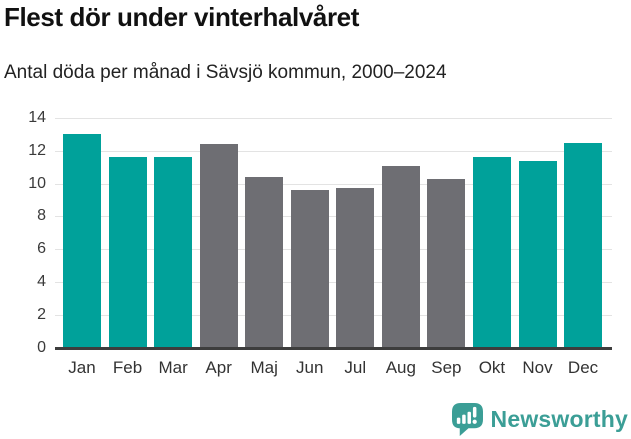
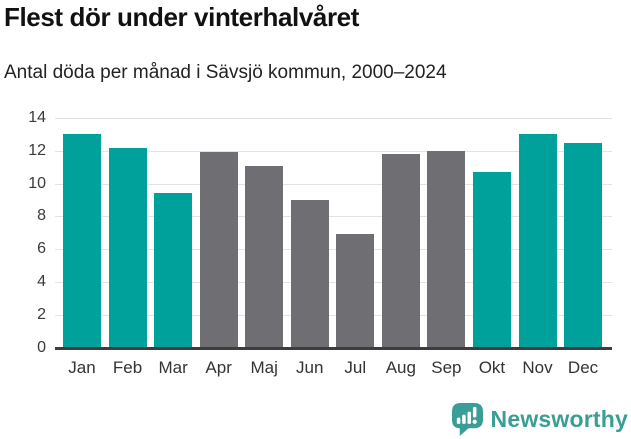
Feb: 11.6 -> 12.2
Mar: 11.6 -> 9.4
Apr: 12.4 -> 11.9
Maj: 10.4 -> 11.1
Jun: 9.6 -> 9.0
Jul: 9.7 -> 6.9
Aug: 11.1 -> 11.8
Sep: 10.3 -> 12.0
Okt: 11.6 -> 10.7
Nov: 11.4 -> 13.0
